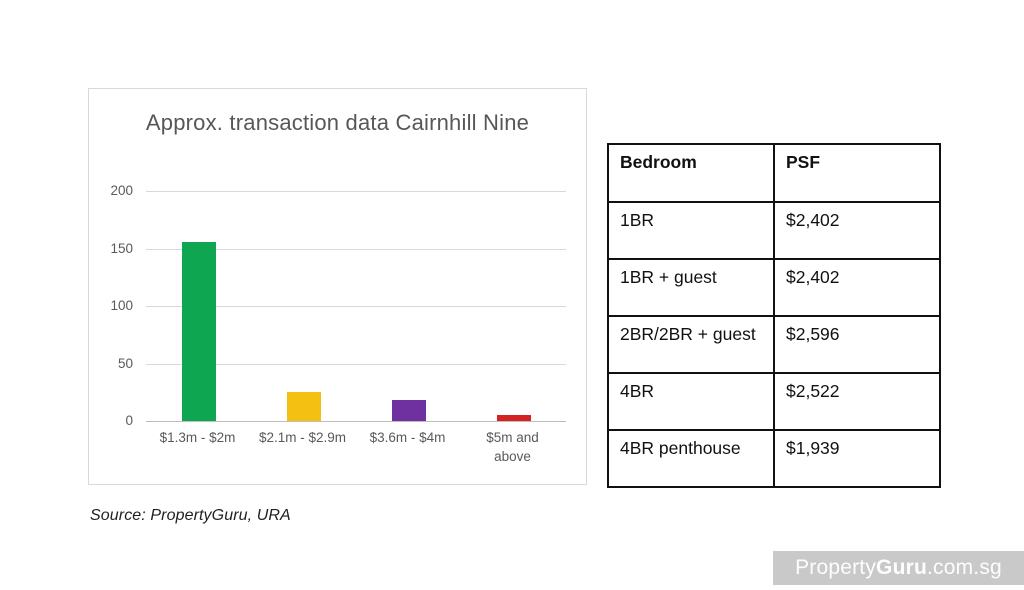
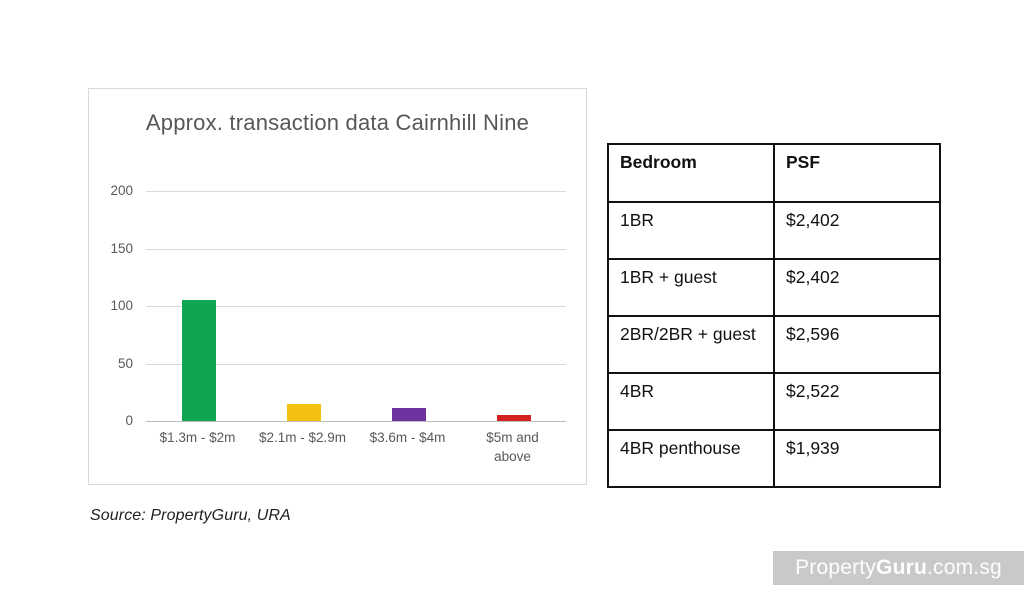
$1.3m - $2m: 156 -> 105
$2.1m - $2.9m: 25 -> 15
$3.6m - $4m: 18 -> 11
